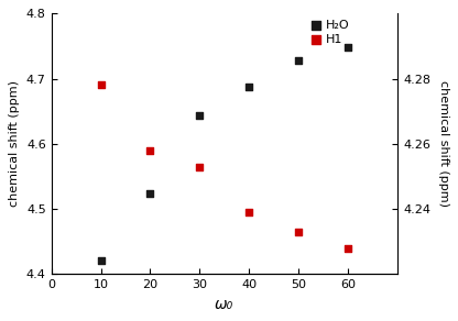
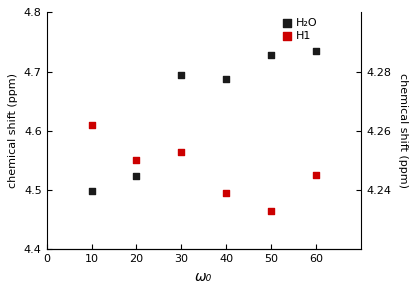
H₂O/10: 4.421 -> 4.498
H1/10: 4.278 -> 4.262
H1/20: 4.258 -> 4.250
H₂O/30: 4.643 -> 4.694
H₂O/60: 4.748 -> 4.734
H1/60: 4.228 -> 4.245
